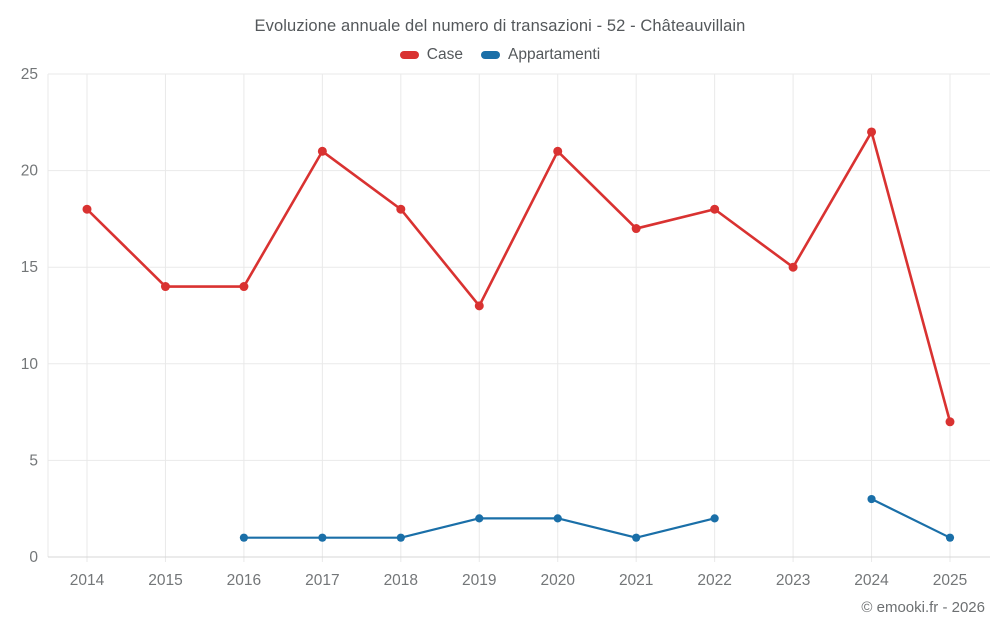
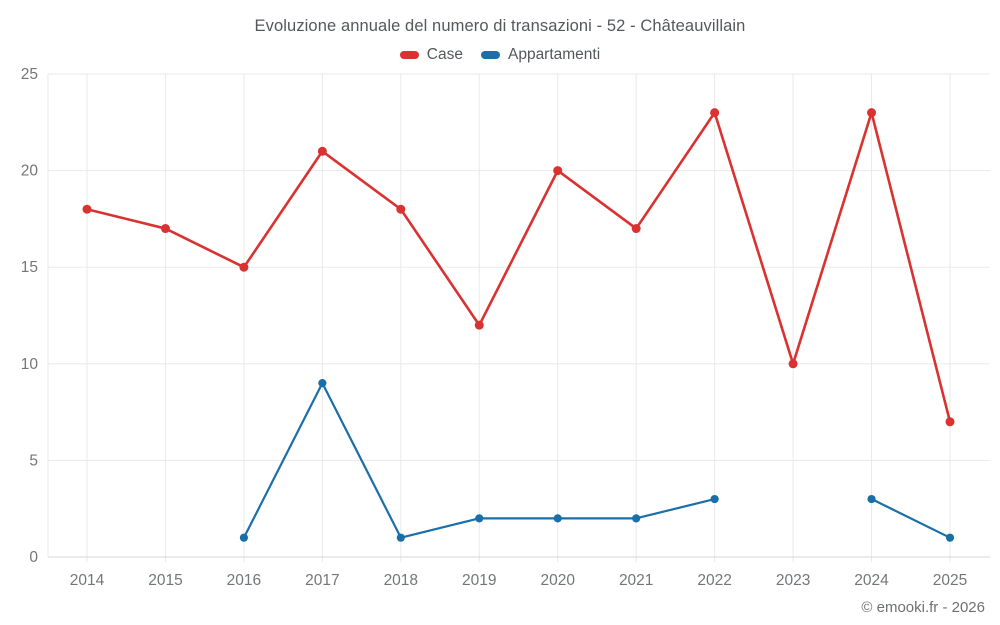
Case/2015: 14 -> 17
Case/2016: 14 -> 15
Appartamenti/2017: 1 -> 9
Case/2019: 13 -> 12
Case/2020: 21 -> 20
Appartamenti/2021: 1 -> 2
Case/2022: 18 -> 23
Appartamenti/2022: 2 -> 3
Case/2023: 15 -> 10
Case/2024: 22 -> 23
